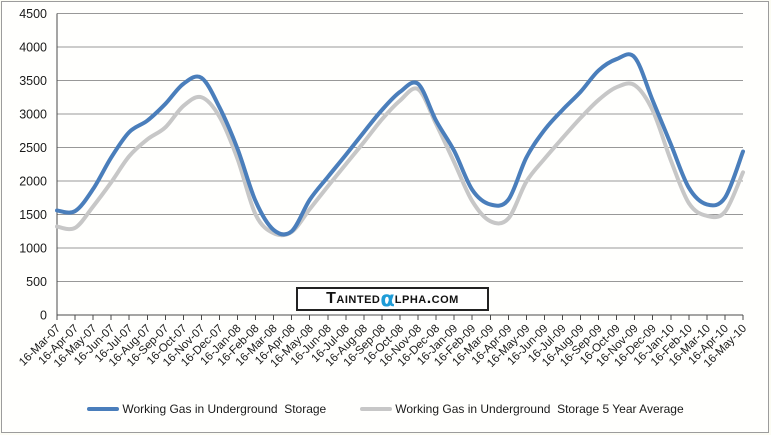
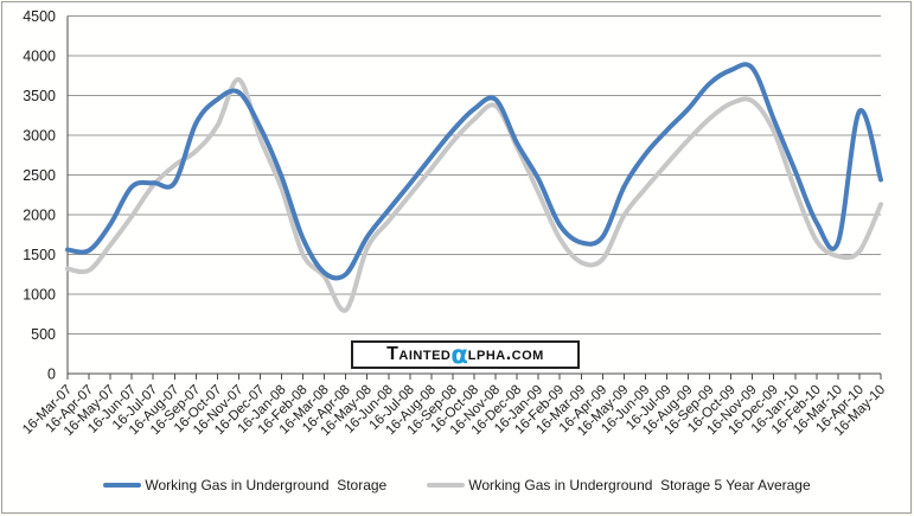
Working Gas in Underground Storage/16-Jul-07: 2700 -> 2400
Working Gas in Underground Storage/16-Aug-07: 2900 -> 2400
Working Gas in Underground Storage 5 Year Average/16-Nov-07: 3200 -> 3700
Working Gas in Underground Storage 5 Year Average/16-Apr-08: 1200 -> 800
Working Gas in Underground Storage/16-Apr-10: 1800 -> 3300
